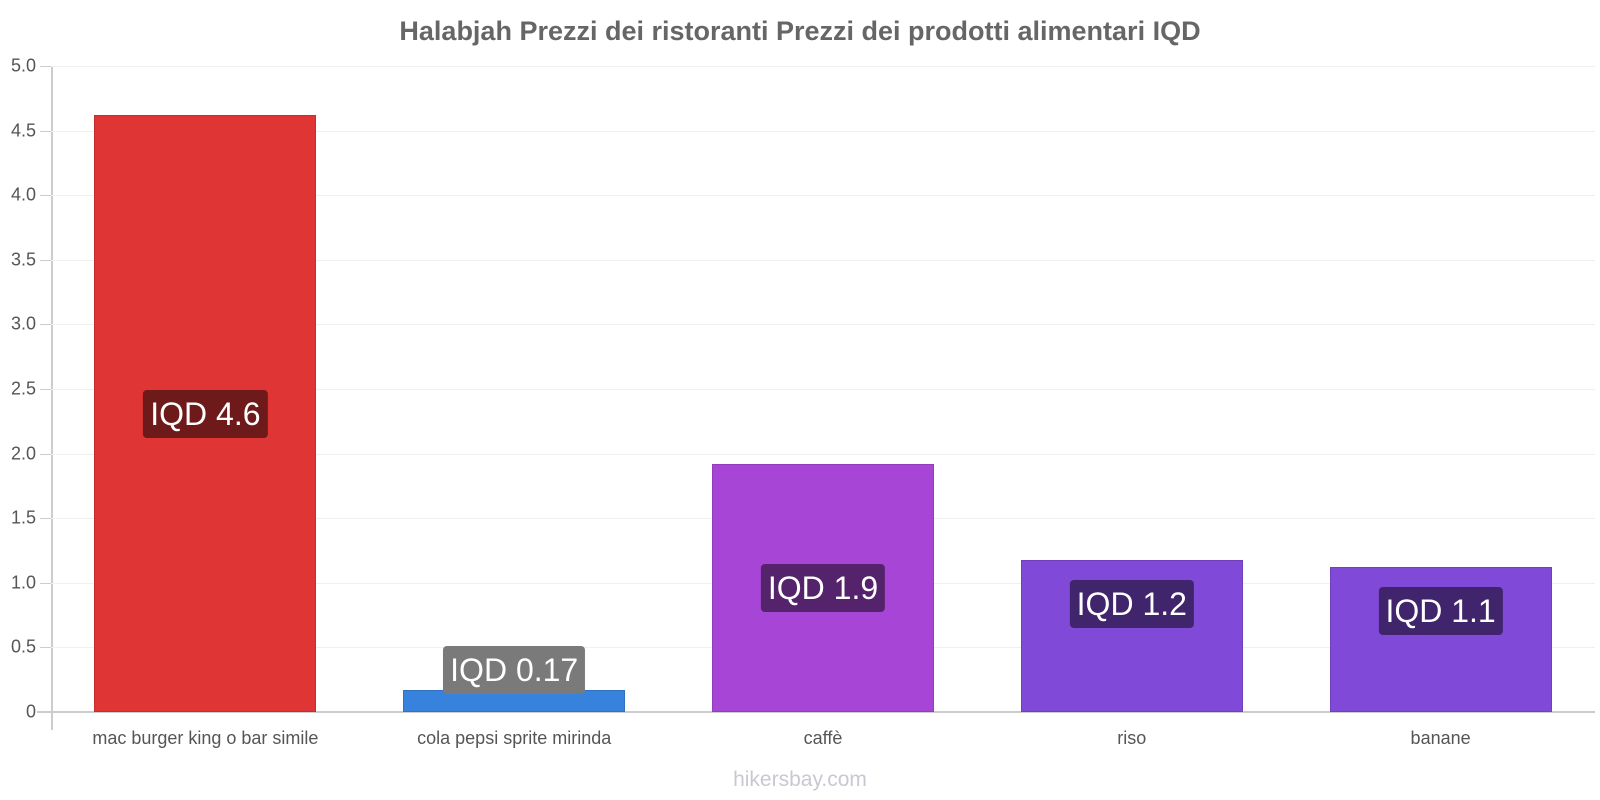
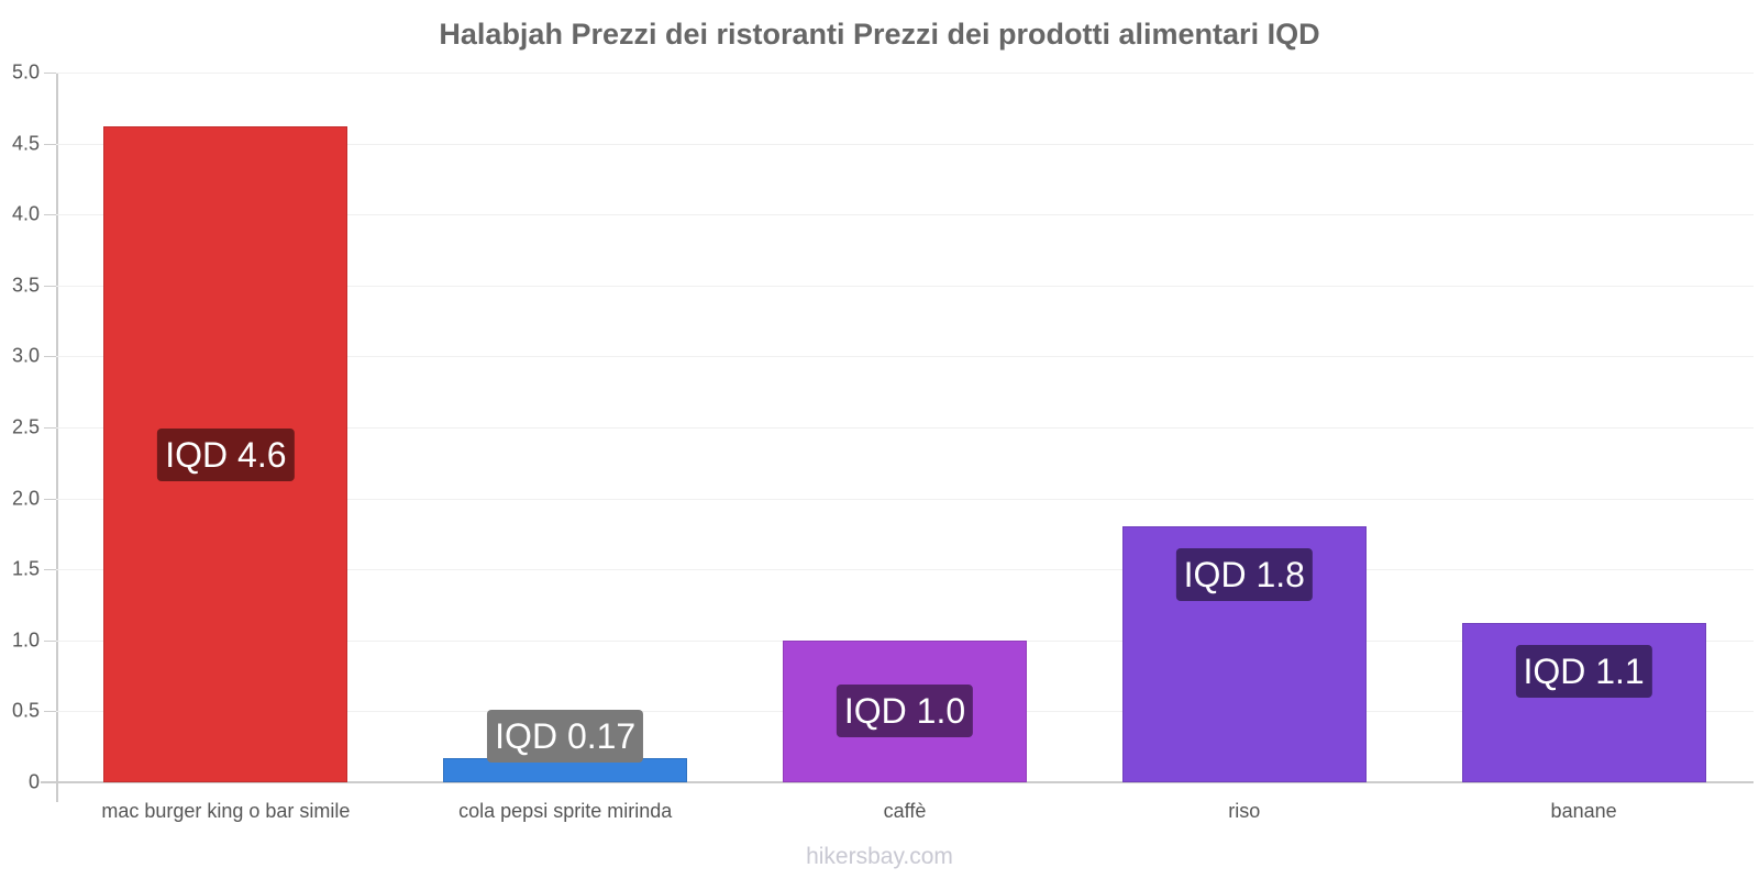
caffè: 1.9 -> 1.0
riso: 1.2 -> 1.8
